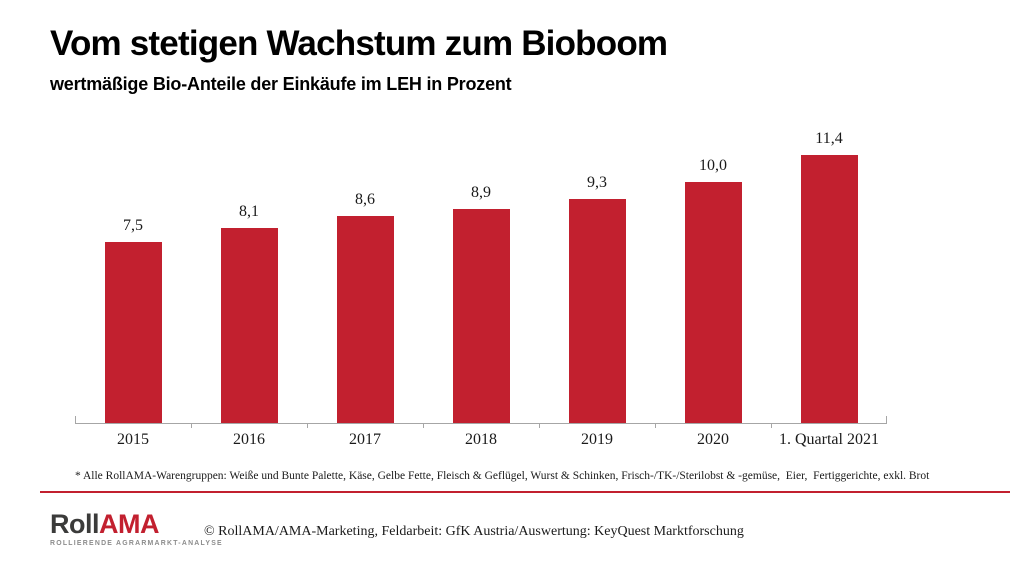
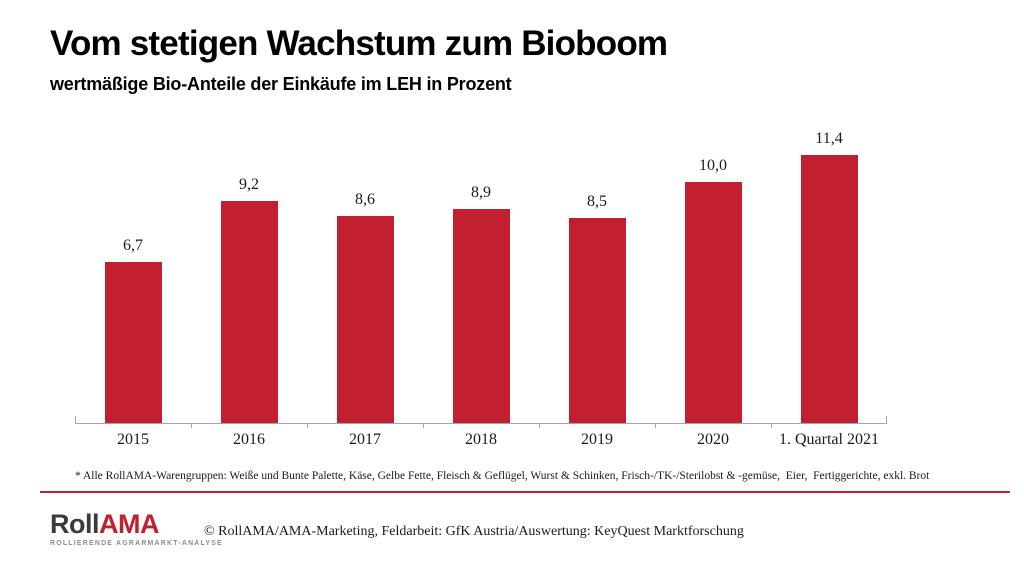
2015: 7,5 -> 6,7
2016: 8,1 -> 9,2
2019: 9,3 -> 8,5
